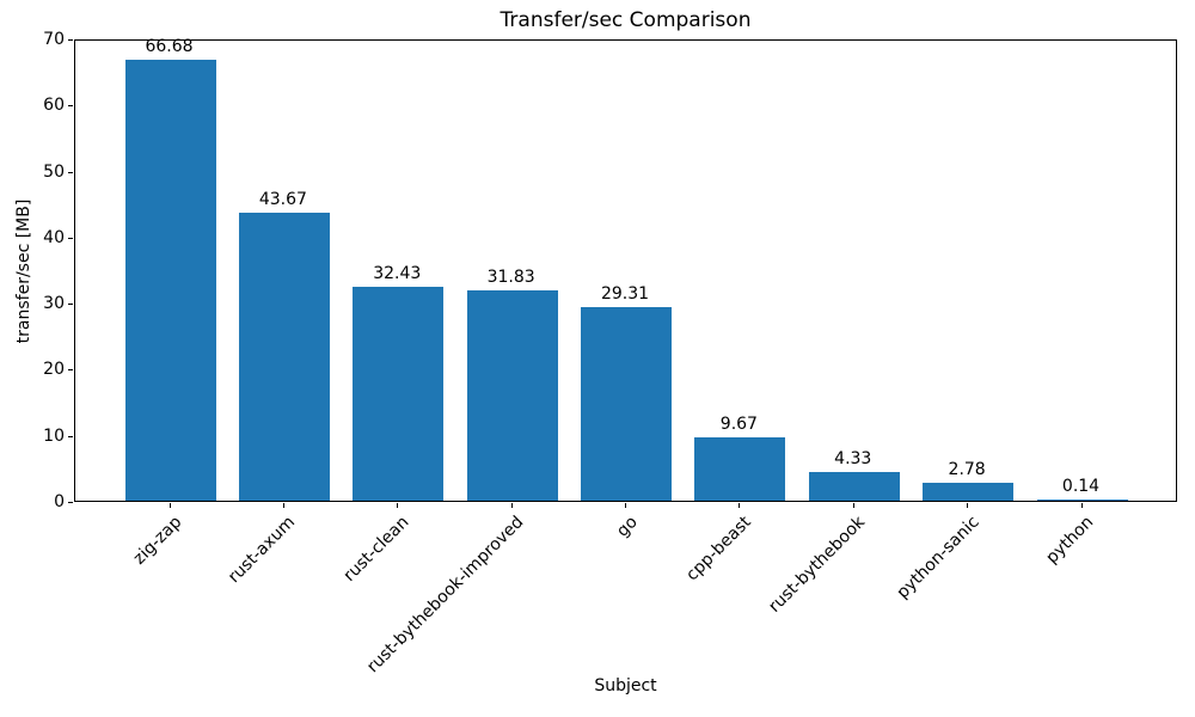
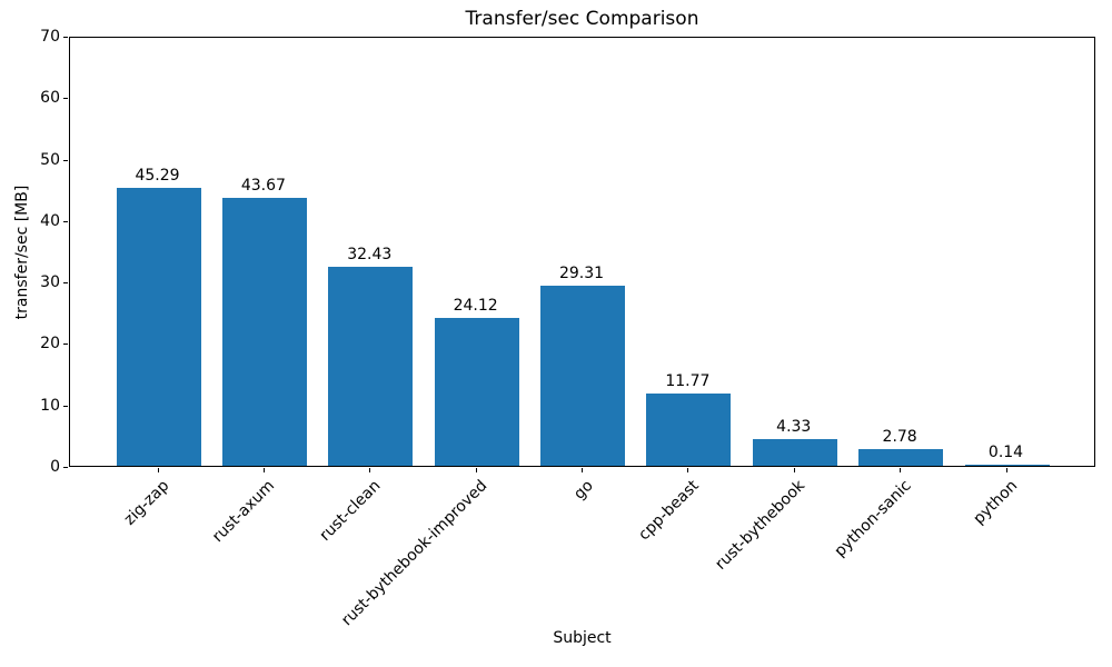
zig-zap: 66.68 -> 45.29
rust-bythebook-improved: 31.83 -> 24.12
cpp-beast: 9.67 -> 11.77
